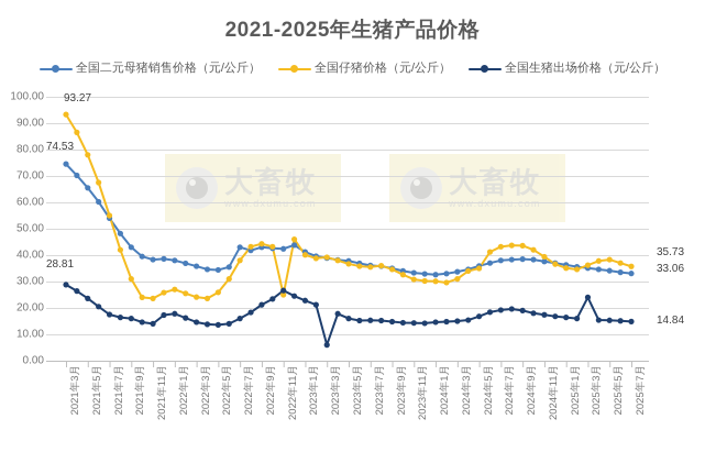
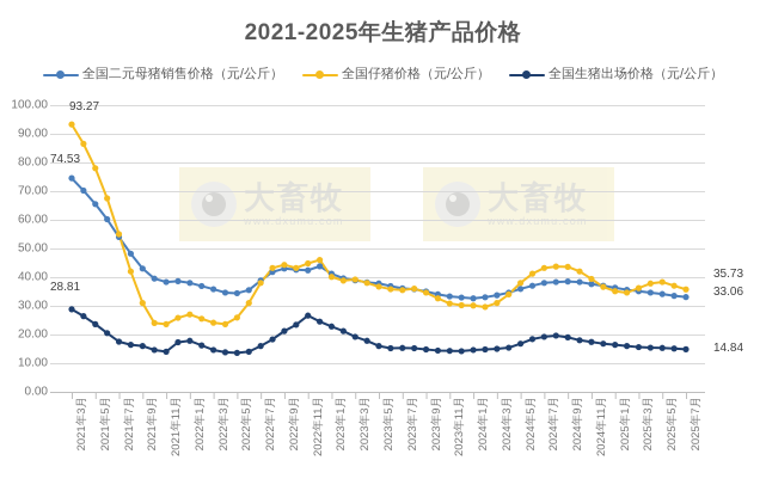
全国二元母猪销售价格（元/公斤）/2022年7月: 43 -> 39
全国仔猪价格（元/公斤）/2022年11月: 25 -> 45
全国生猪出场价格（元/公斤）/2023年3月: 6 -> 19
全国仔猪价格（元/公斤）/2024年5月: 35 -> 38
全国生猪出场价格（元/公斤）/2025年3月: 24 -> 16
